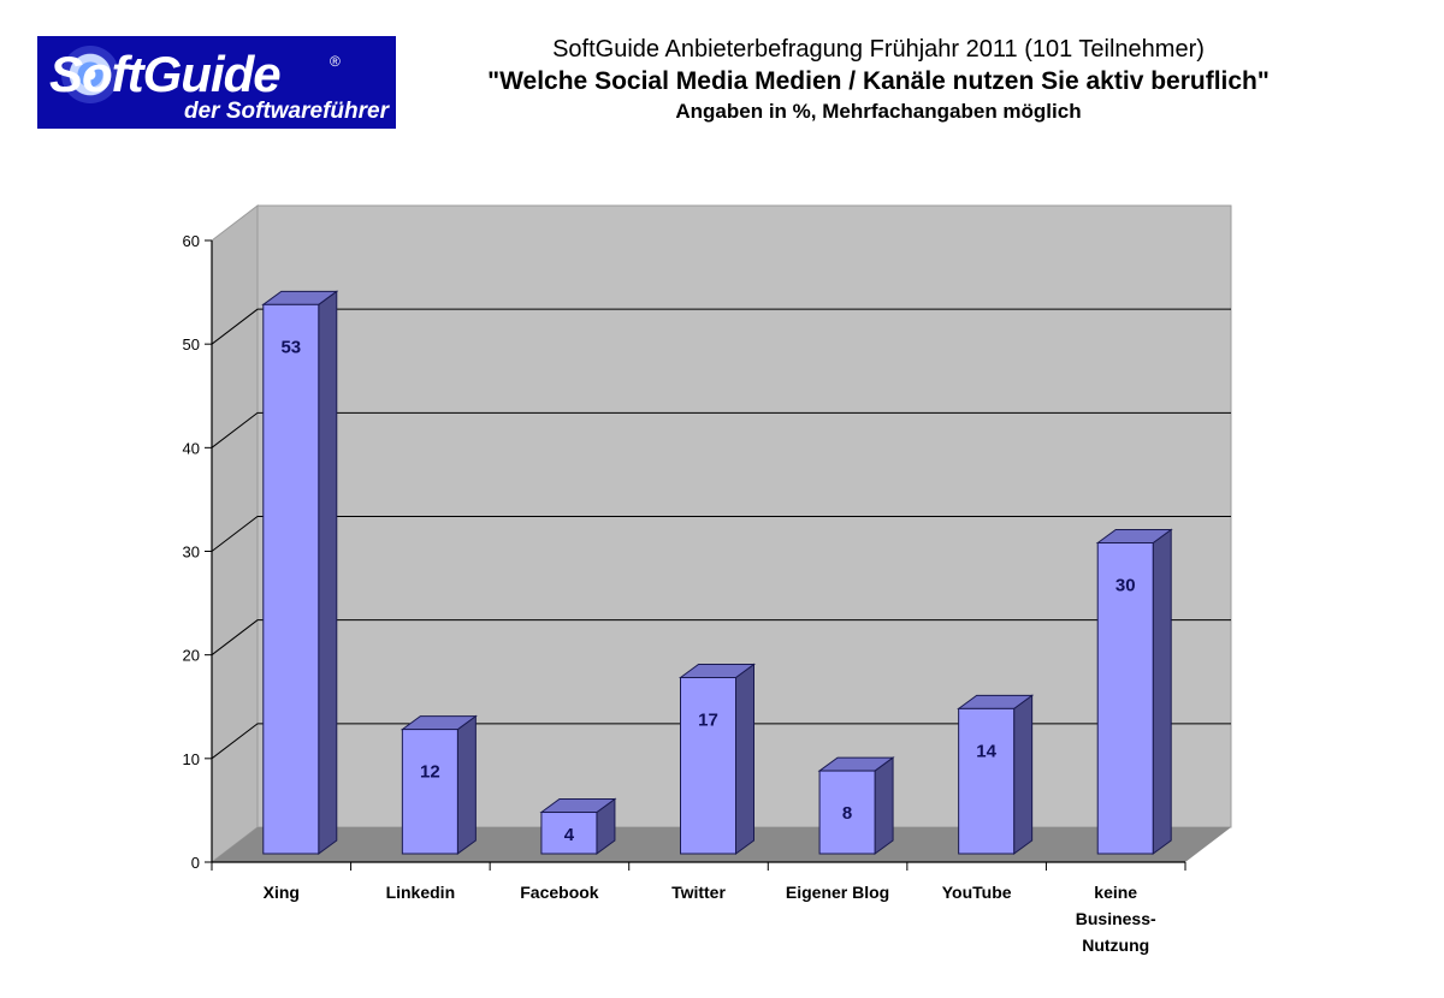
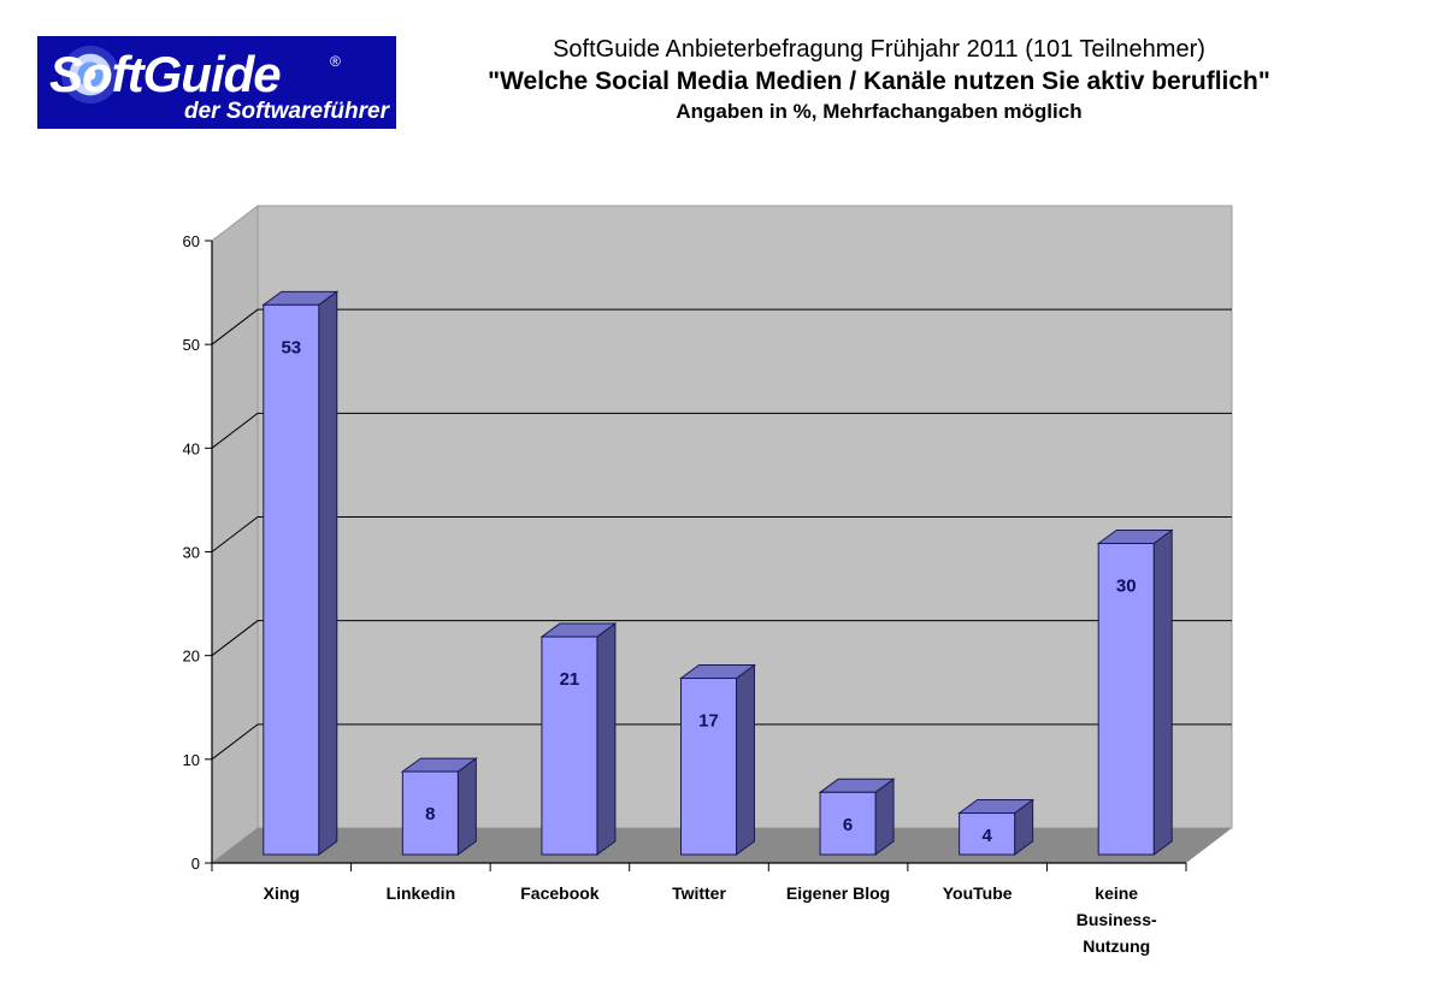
Linkedin: 12 -> 8
Facebook: 4 -> 21
Eigener Blog: 8 -> 6
YouTube: 14 -> 4
